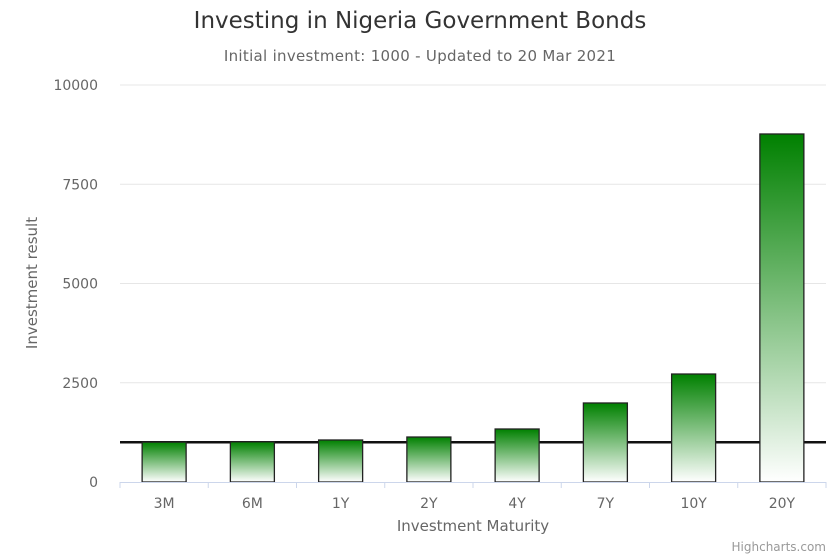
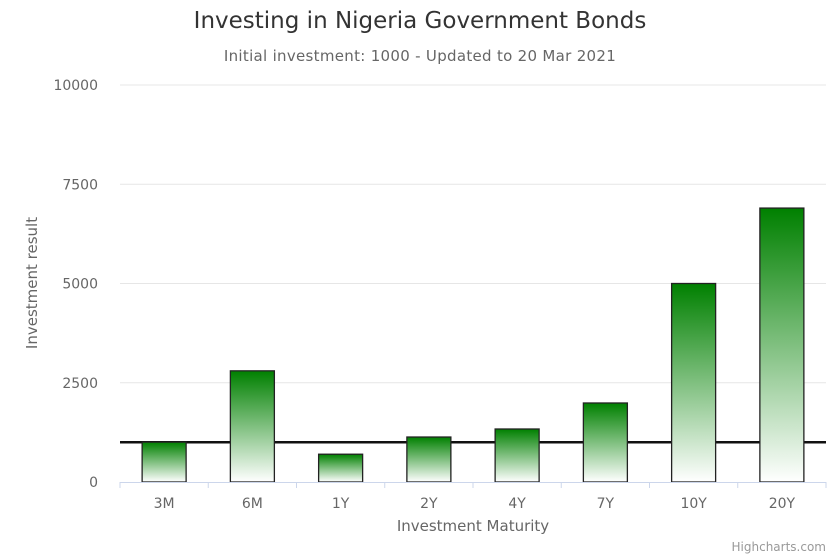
6M: 1000 -> 2800
1Y: 1100 -> 700
10Y: 2700 -> 5000
20Y: 8800 -> 6900
